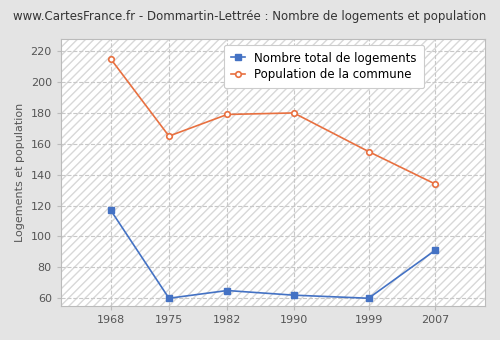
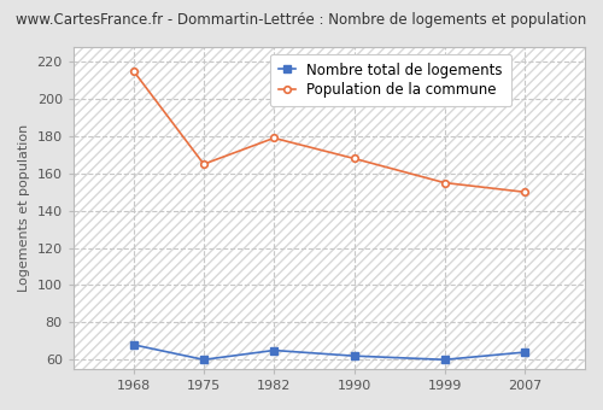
Nombre total de logements/1968: 117 -> 68
Population de la commune/1990: 180 -> 168
Nombre total de logements/2007: 91 -> 64
Population de la commune/2007: 134 -> 150
